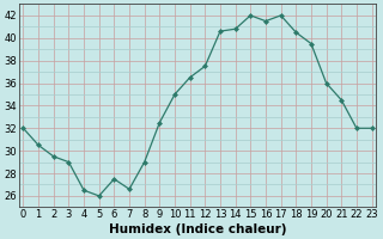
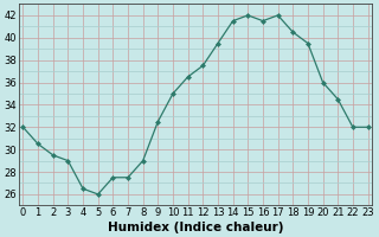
7: 26.6 -> 27.5
13: 40.6 -> 39.5
14: 40.8 -> 41.5
